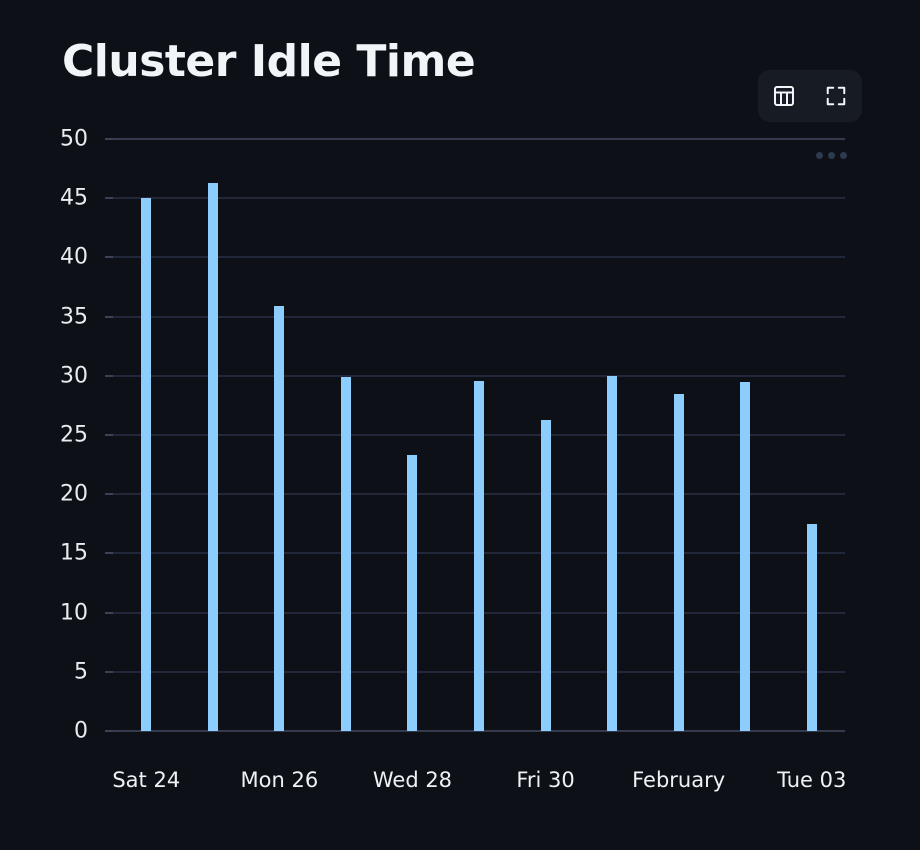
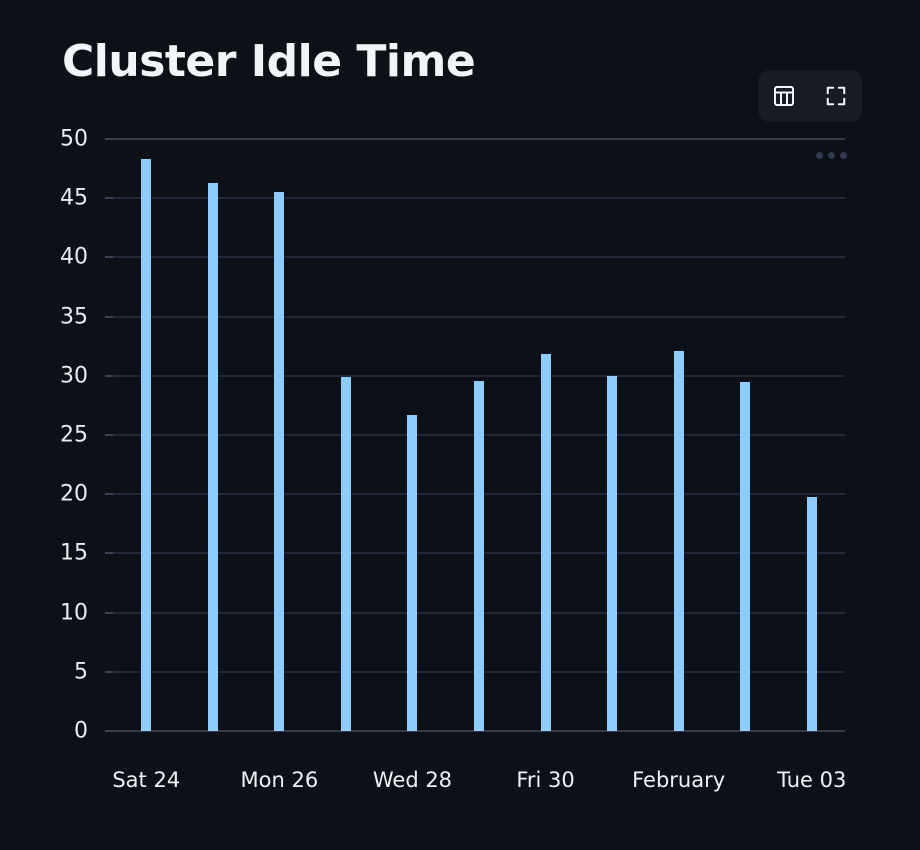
Sat 24: 45.0 -> 48.3
Mon 26: 35.9 -> 45.5
Wed 28: 23.3 -> 26.7
Fri 30: 26.3 -> 31.8
February: 28.5 -> 32.1
Tue 03: 17.5 -> 19.8
